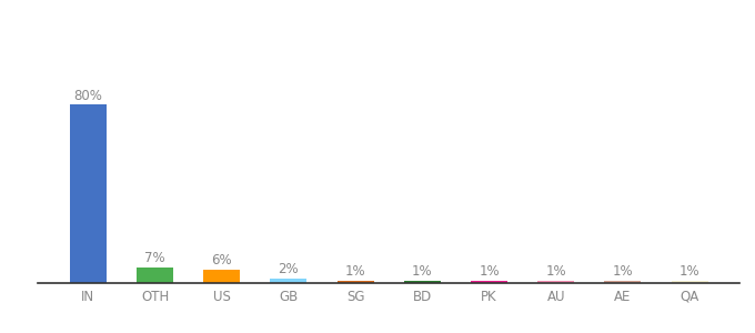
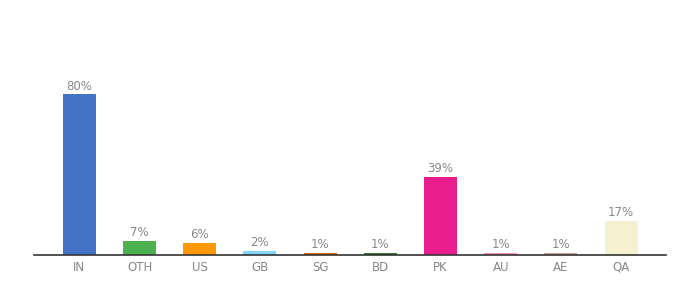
PK: 1% -> 39%
QA: 1% -> 17%
